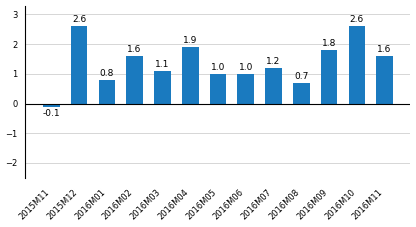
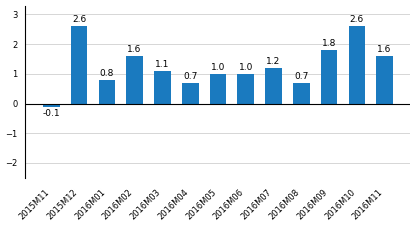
2016M04: 1.9 -> 0.7
